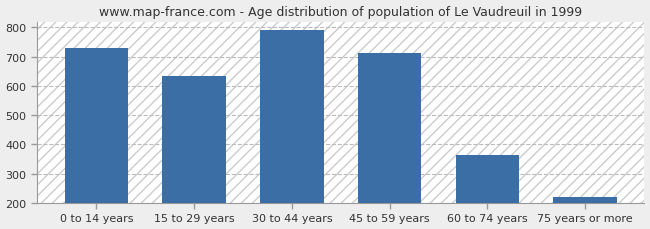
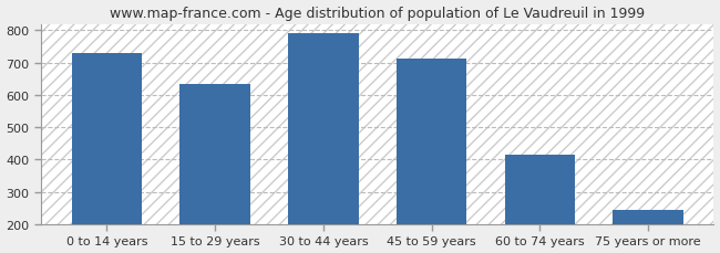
60 to 74 years: 363 -> 415
75 years or more: 220 -> 245
